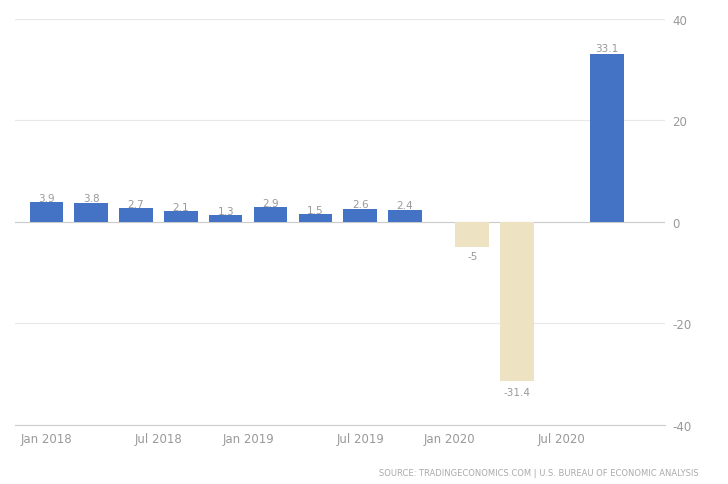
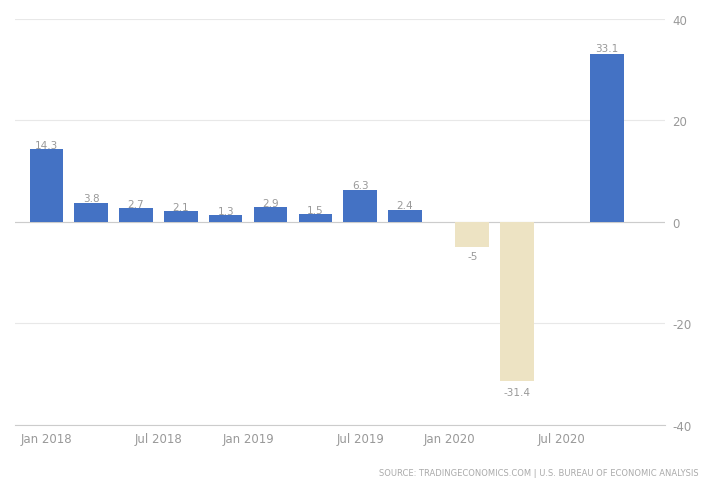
Jan 2018: 3.9 -> 14.3
Jul 2019: 2.6 -> 6.3
